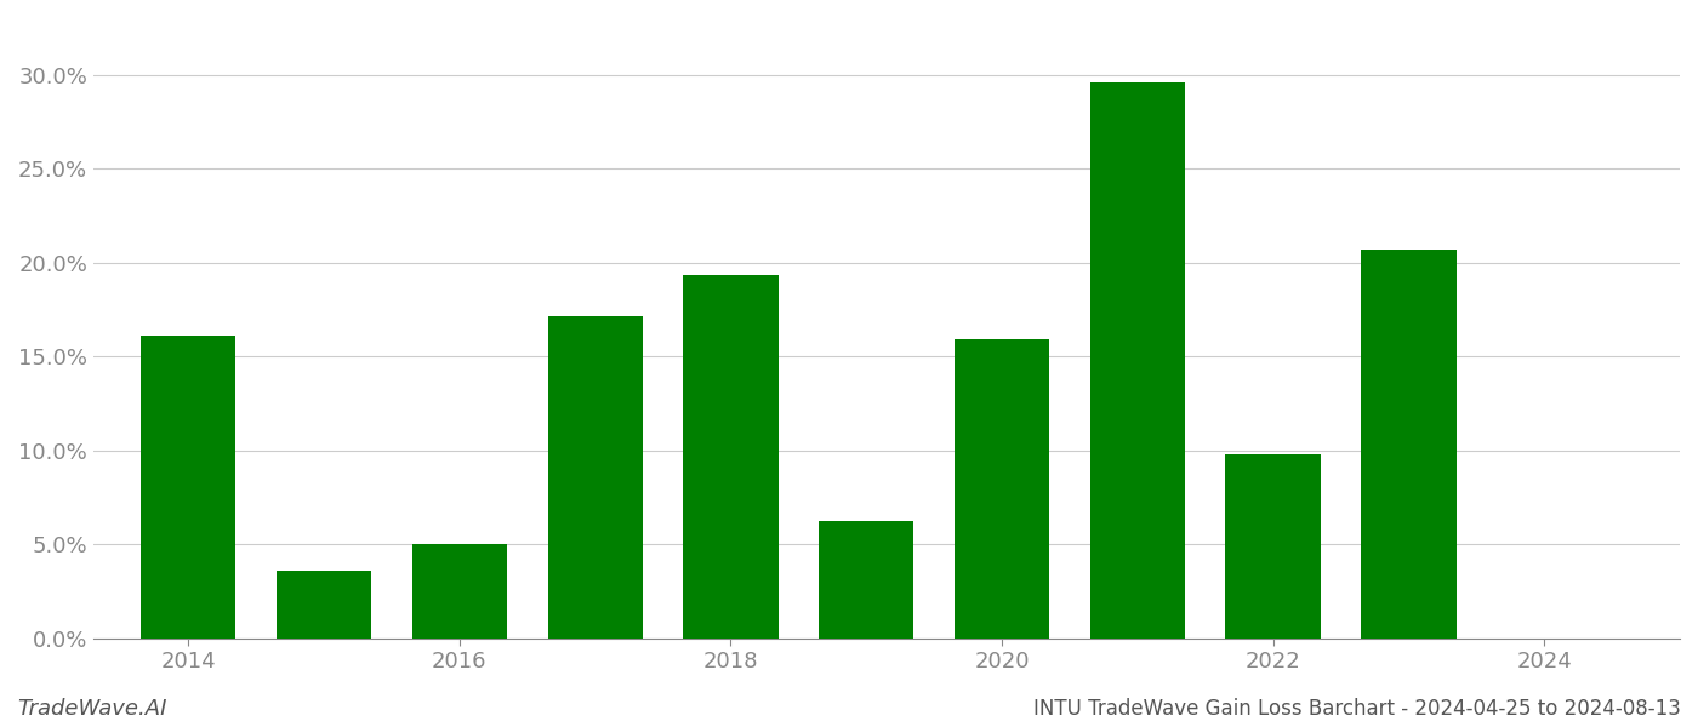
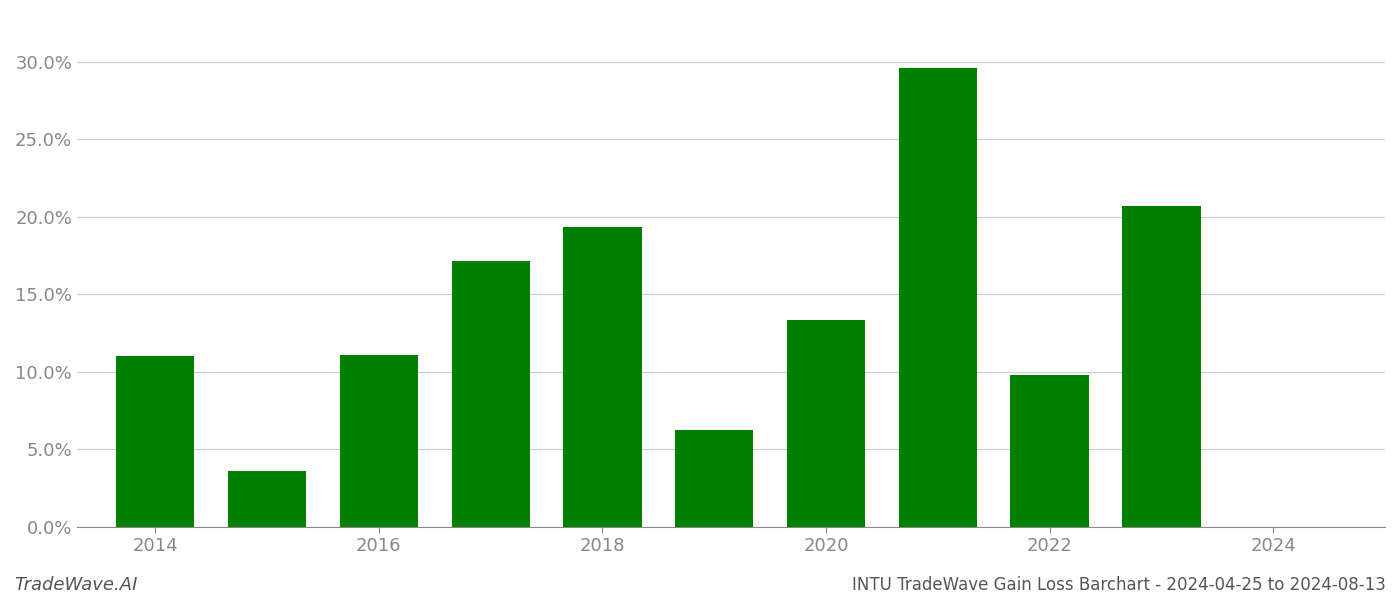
2014: 16.1% -> 11.0%
2016: 5.0% -> 11.1%
2020: 15.9% -> 13.3%
